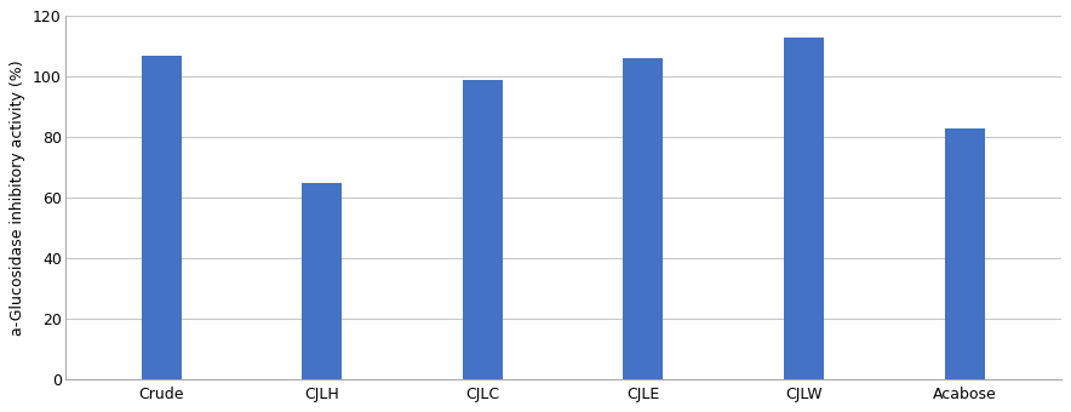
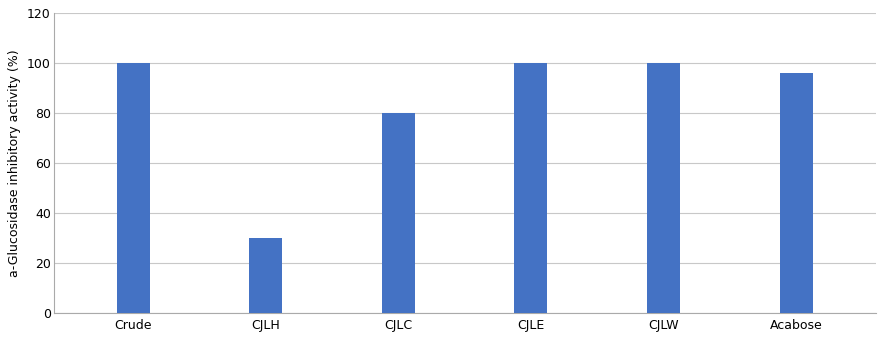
Crude: 107 -> 100
CJLH: 65 -> 30
CJLC: 99 -> 80
CJLE: 106 -> 100
CJLW: 113 -> 100
Acabose: 83 -> 96
